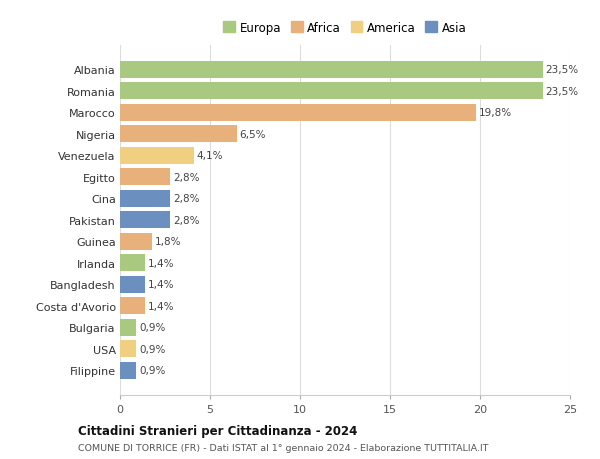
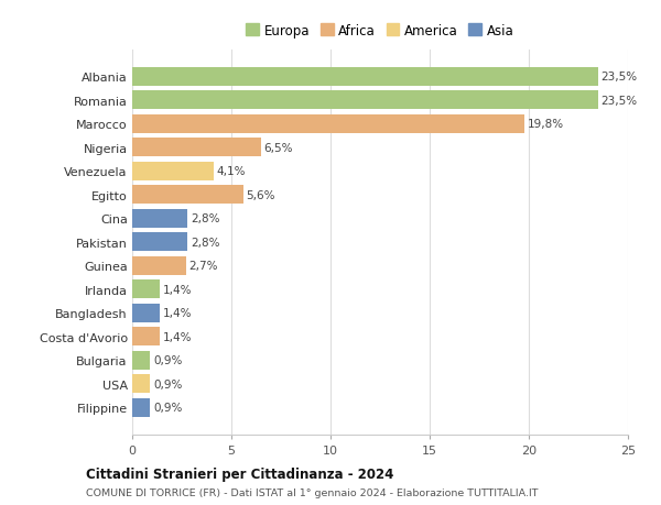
Egitto: 2,8% -> 5,6%
Guinea: 1,8% -> 2,7%
